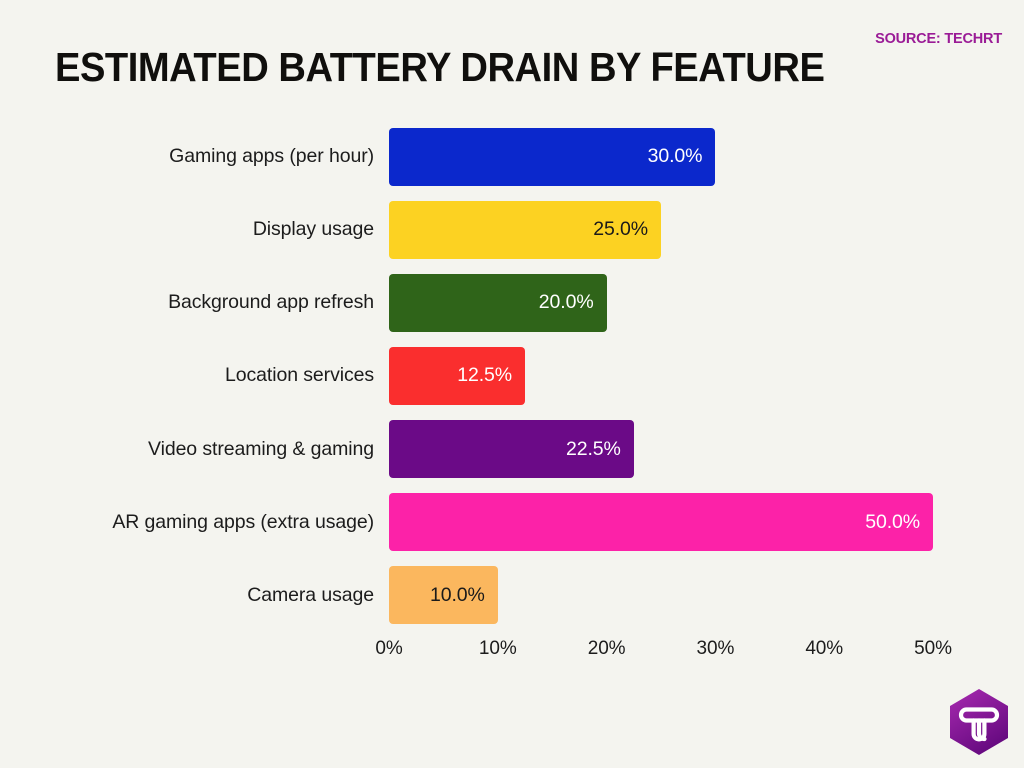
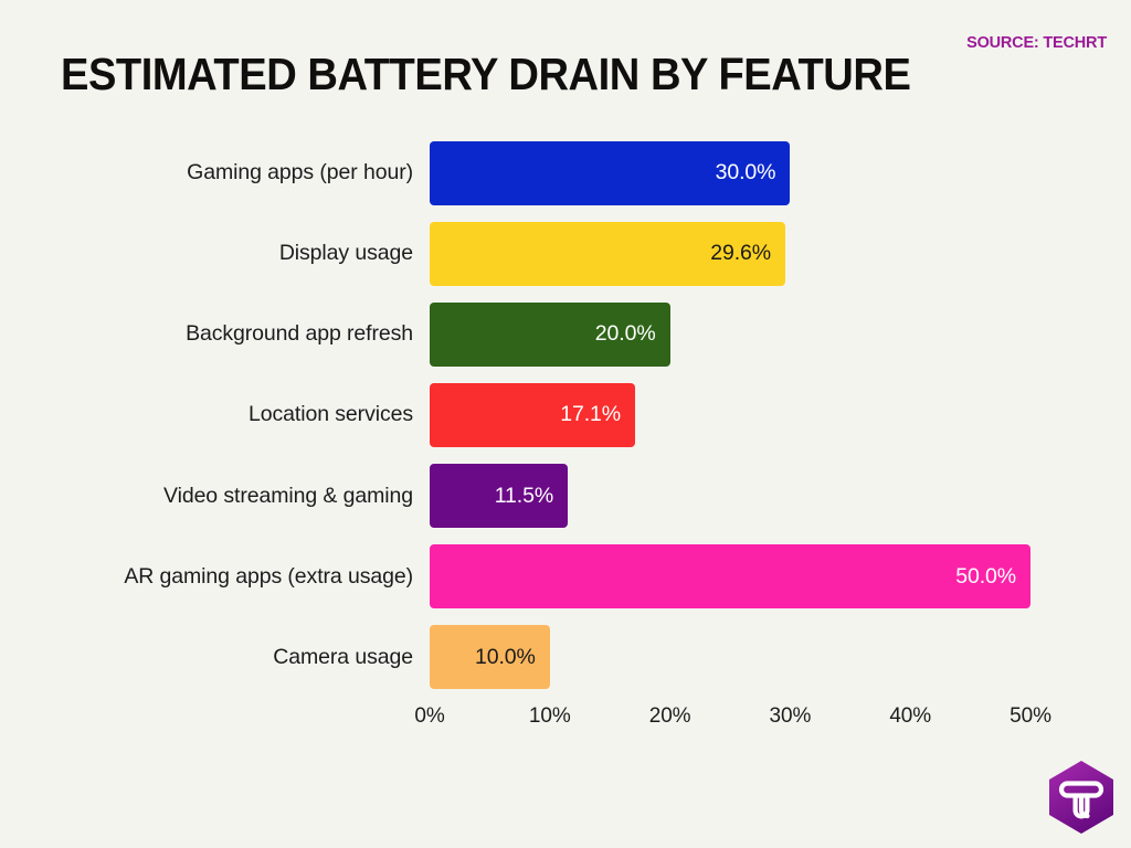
Display usage: 25.0% -> 29.6%
Location services: 12.5% -> 17.1%
Video streaming & gaming: 22.5% -> 11.5%
